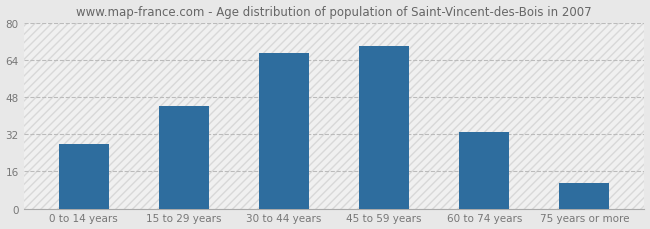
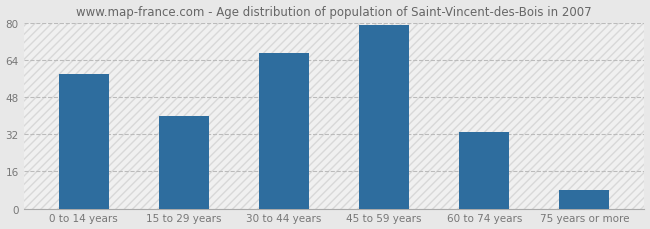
0 to 14 years: 28 -> 58
15 to 29 years: 44 -> 40
45 to 59 years: 70 -> 79
75 years or more: 11 -> 8
